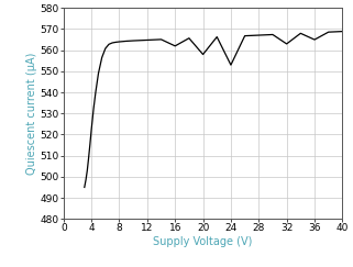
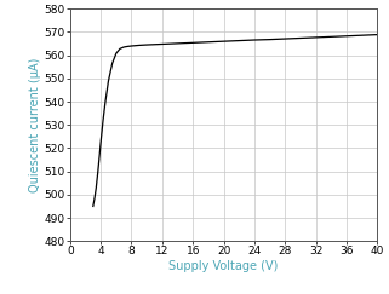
16: 562 -> 565
20: 558 -> 566
24: 553 -> 567
32: 563 -> 568
36: 565 -> 568
